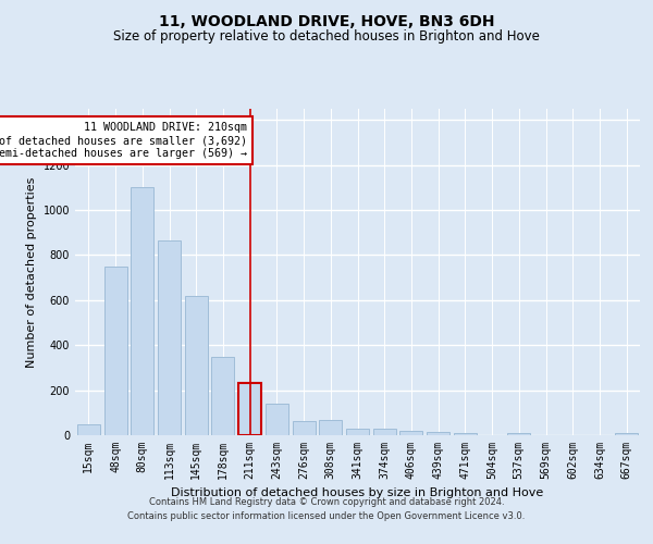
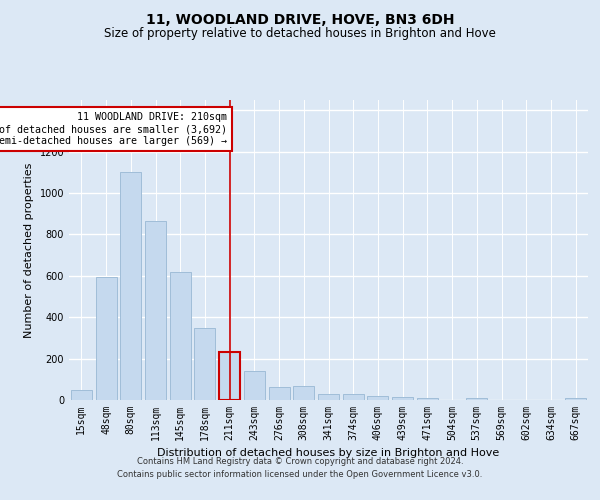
48sqm: 750 -> 595
